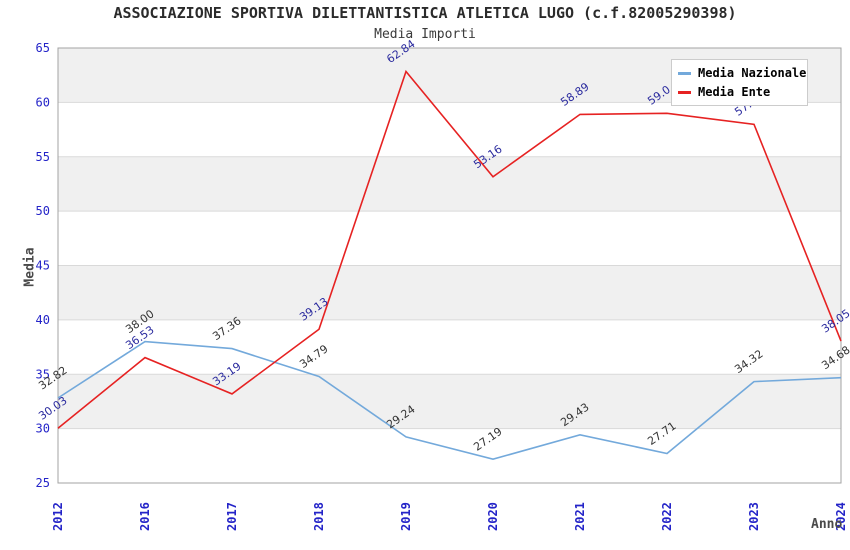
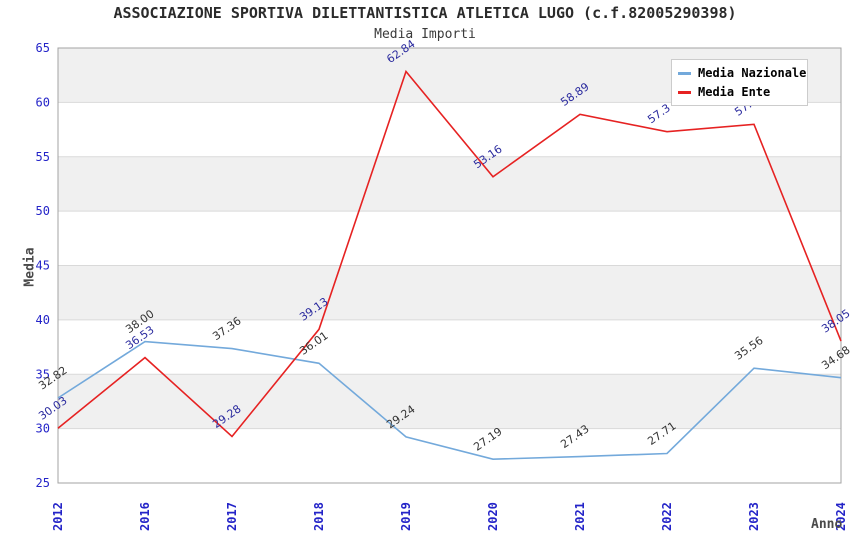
Media Ente/2017: 33.19 -> 29.28
Media Nazionale/2018: 34.79 -> 36.01
Media Nazionale/2021: 29.43 -> 27.43
Media Ente/2022: 59.0 -> 57.3
Media Nazionale/2023: 34.32 -> 35.56
